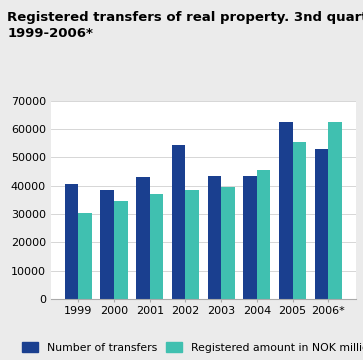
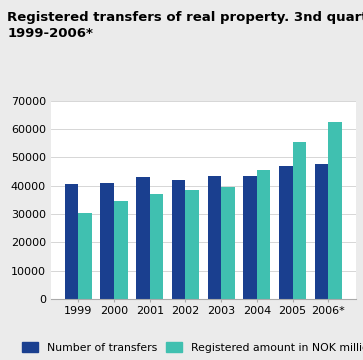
Number of transfers/2000: 38500 -> 41000
Number of transfers/2002: 54500 -> 42000
Number of transfers/2005: 62500 -> 47000
Number of transfers/2006*: 53000 -> 47500
